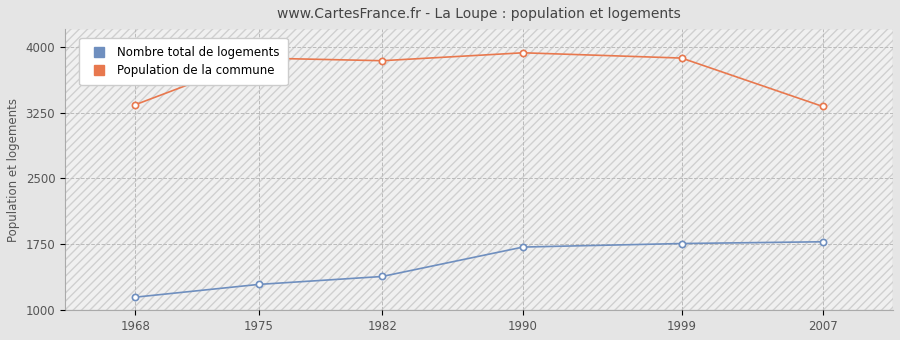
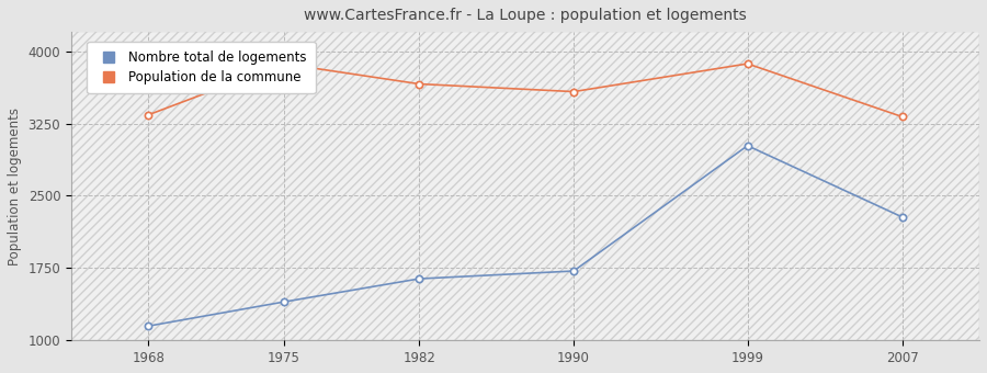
Nombre total de logements/1975: 1300 -> 1400
Nombre total de logements/1982: 1380 -> 1640
Population de la commune/1982: 3840 -> 3660
Population de la commune/1990: 3930 -> 3580
Nombre total de logements/1999: 1760 -> 3020
Nombre total de logements/2007: 1780 -> 2280
